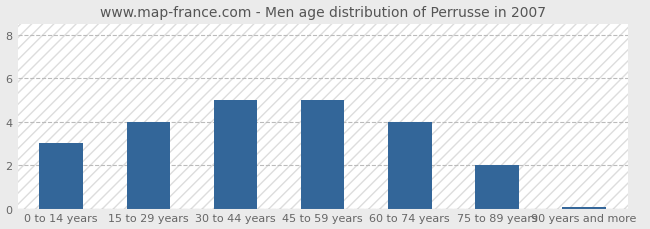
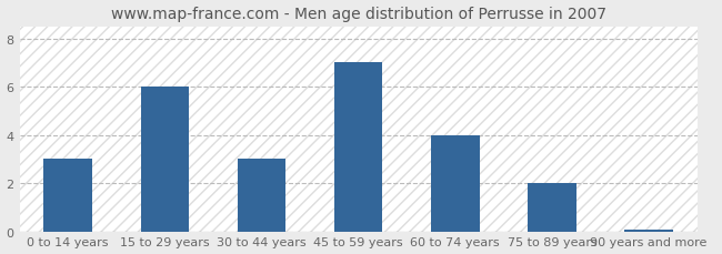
15 to 29 years: 4.00 -> 6.00
30 to 44 years: 5.00 -> 3.00
45 to 59 years: 5.00 -> 7.00
